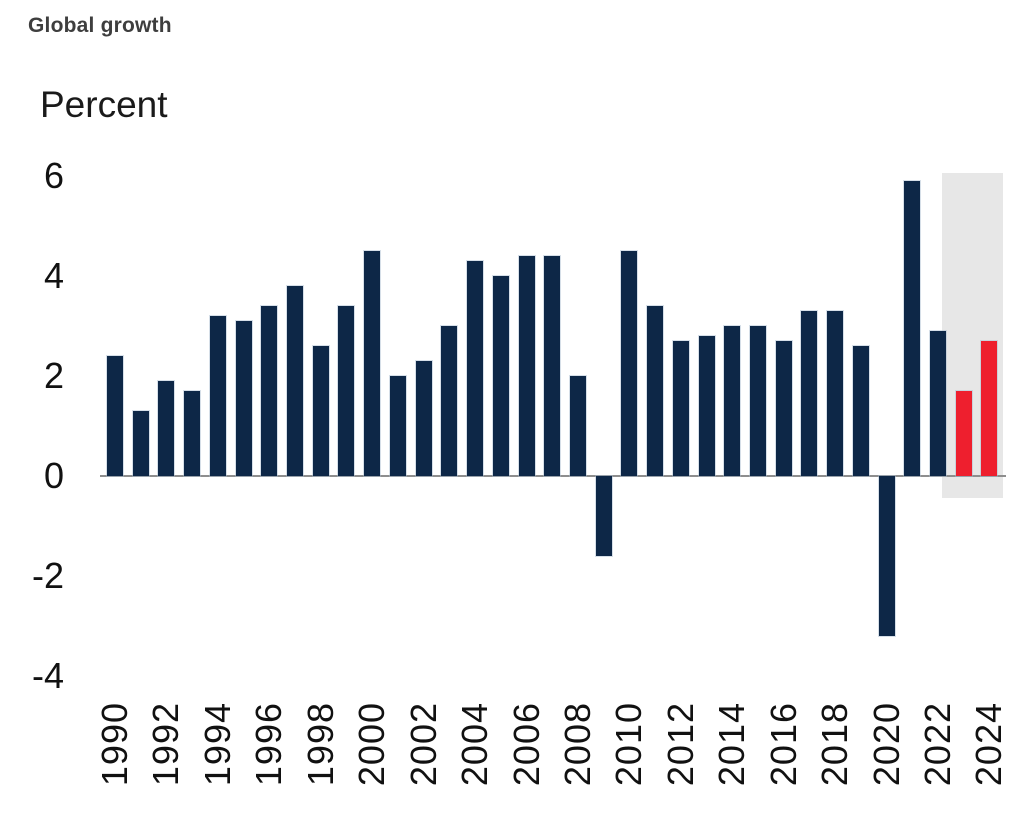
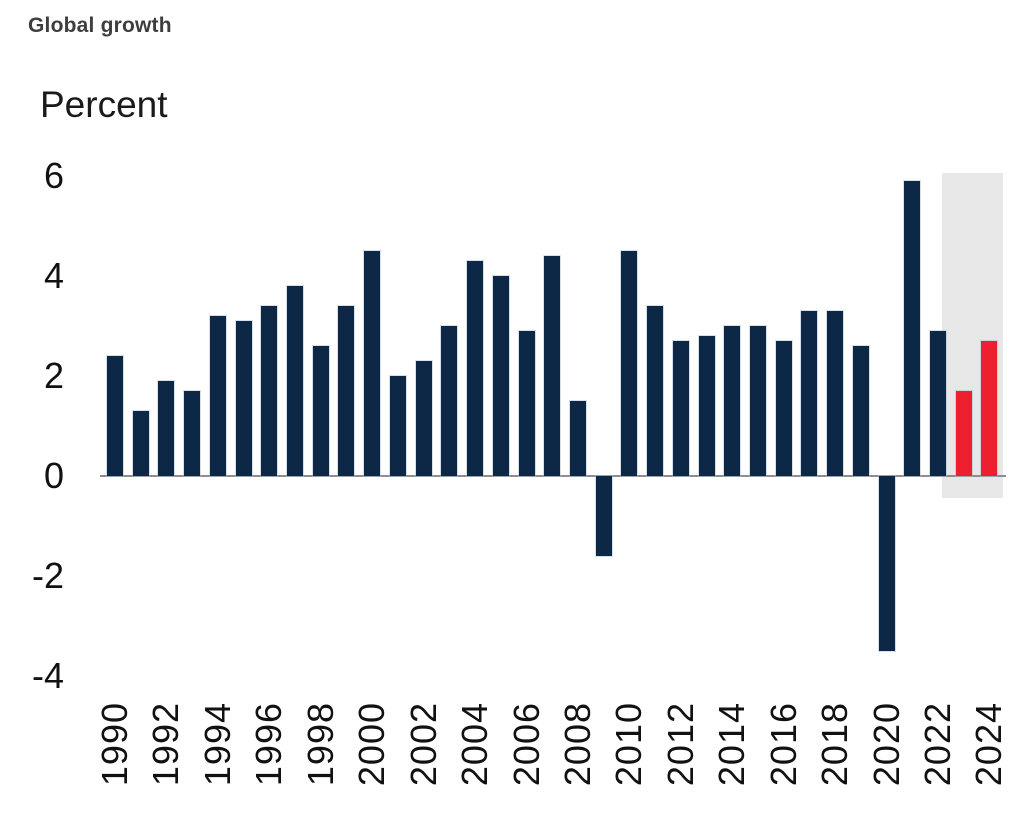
2006: 4.4 -> 2.9
2008: 2.0 -> 1.5
2020: -3.2 -> -3.5
